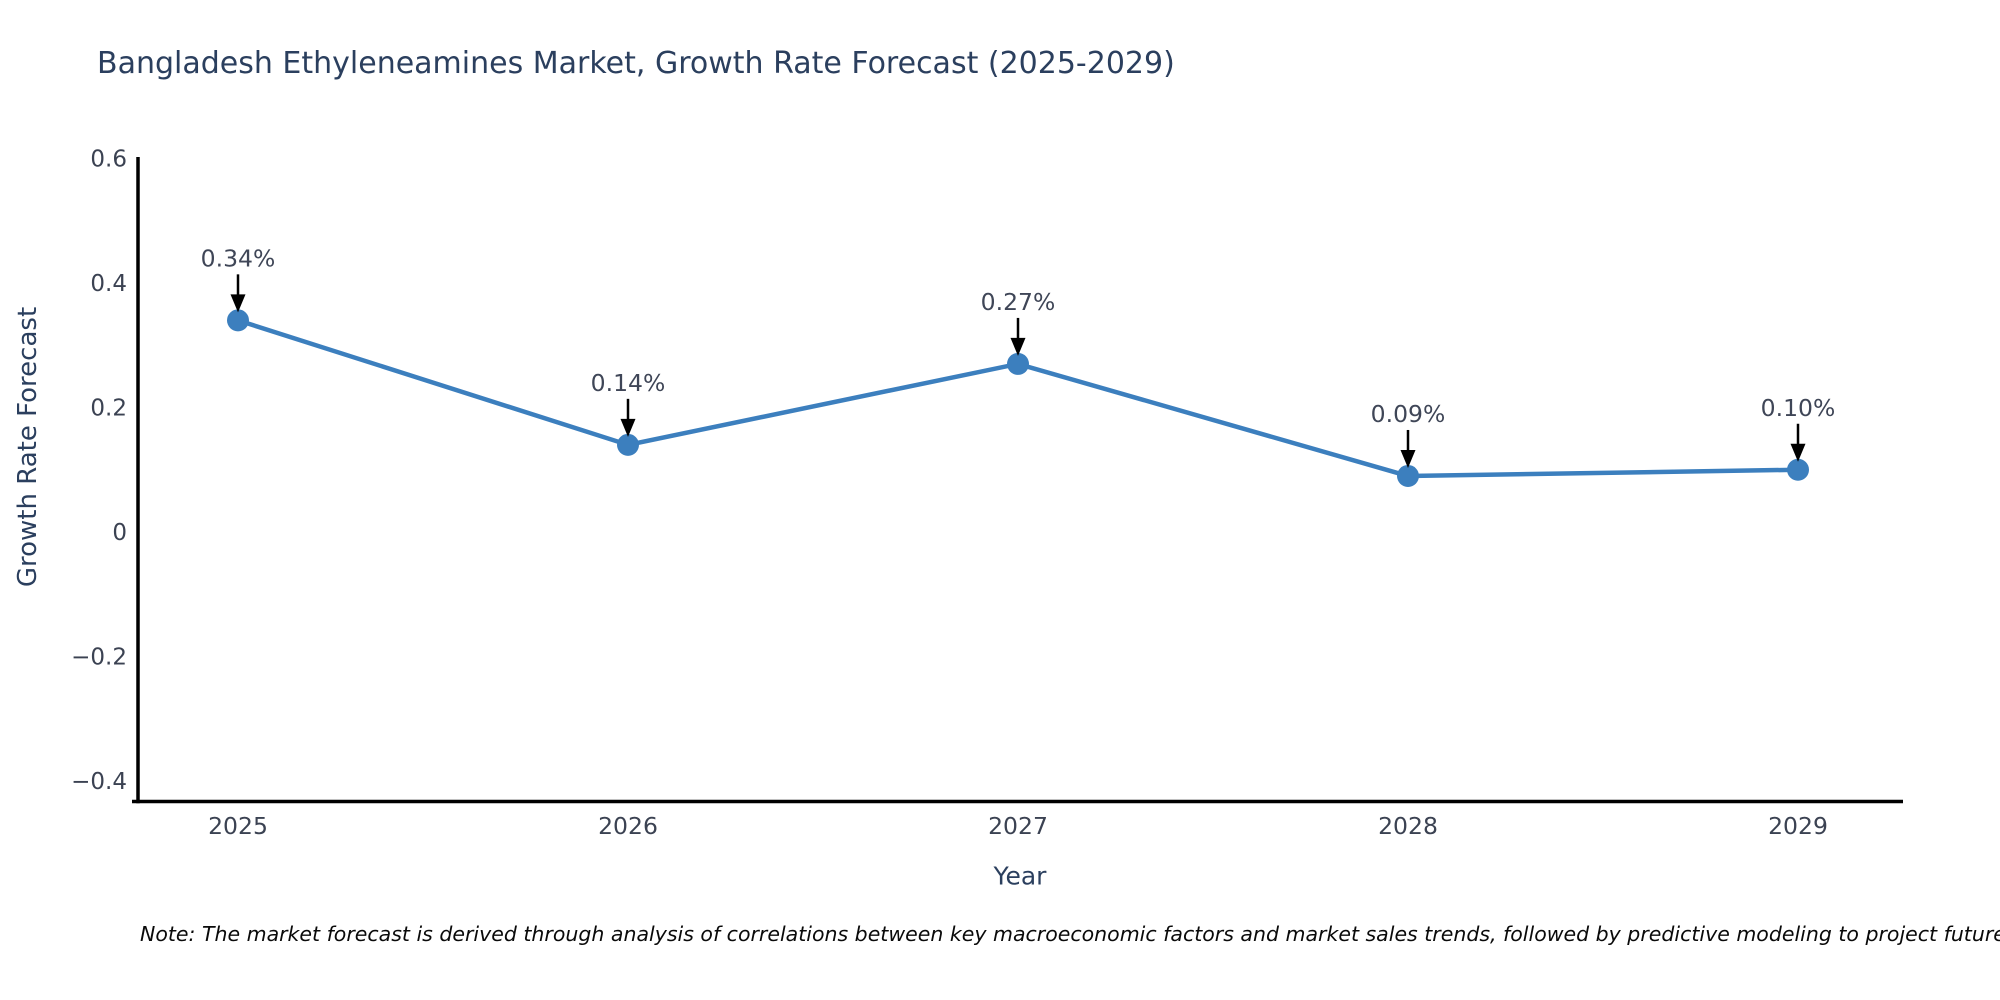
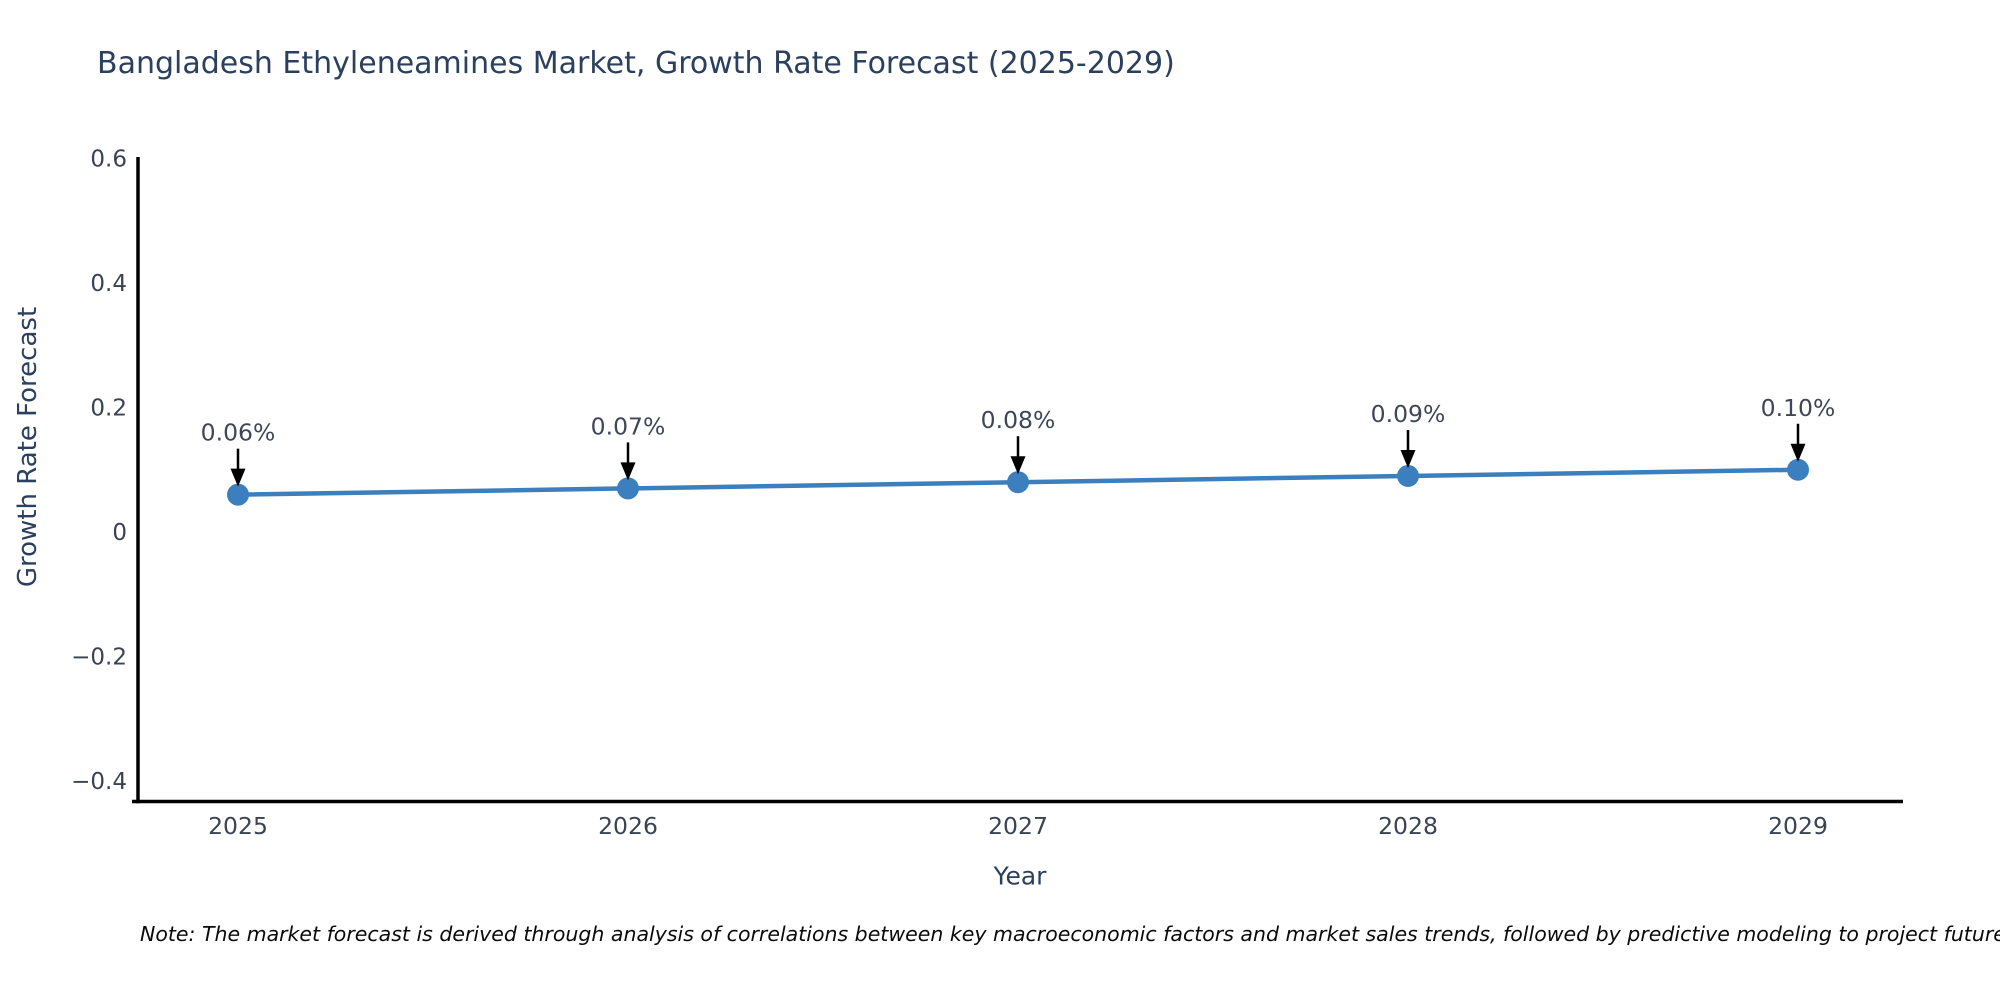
2025: 0.34% -> 0.06%
2026: 0.14% -> 0.07%
2027: 0.27% -> 0.08%
